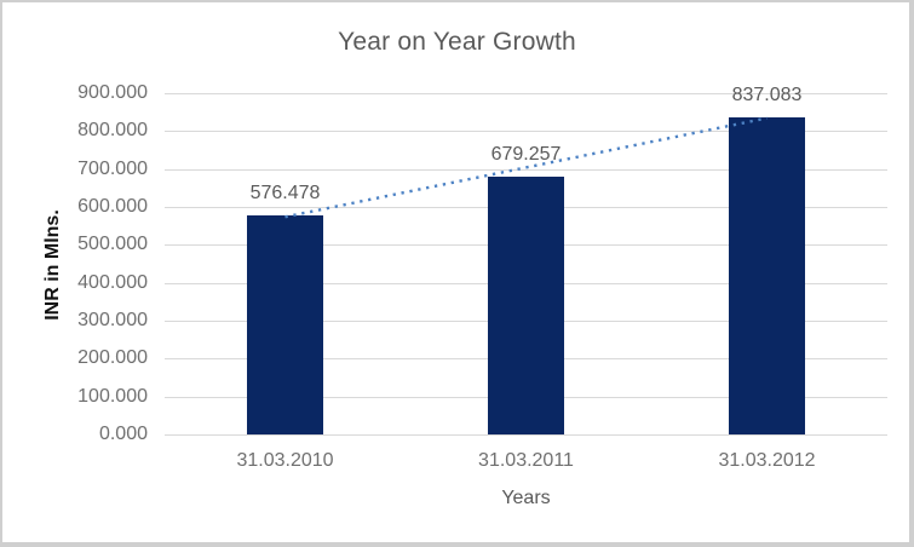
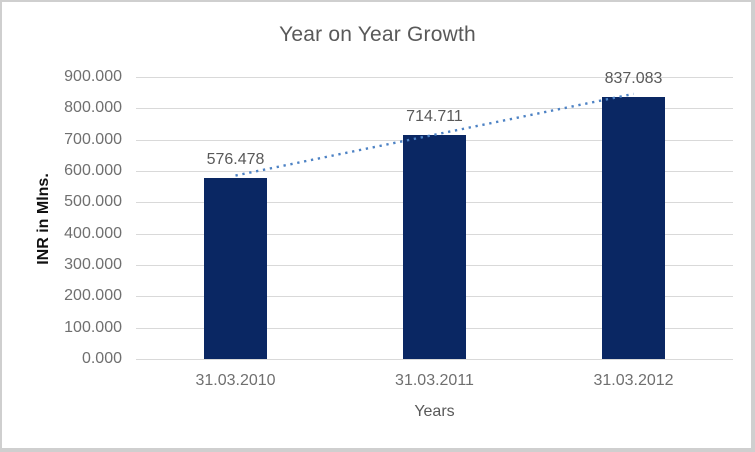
31.03.2011: 679.257 -> 714.711
